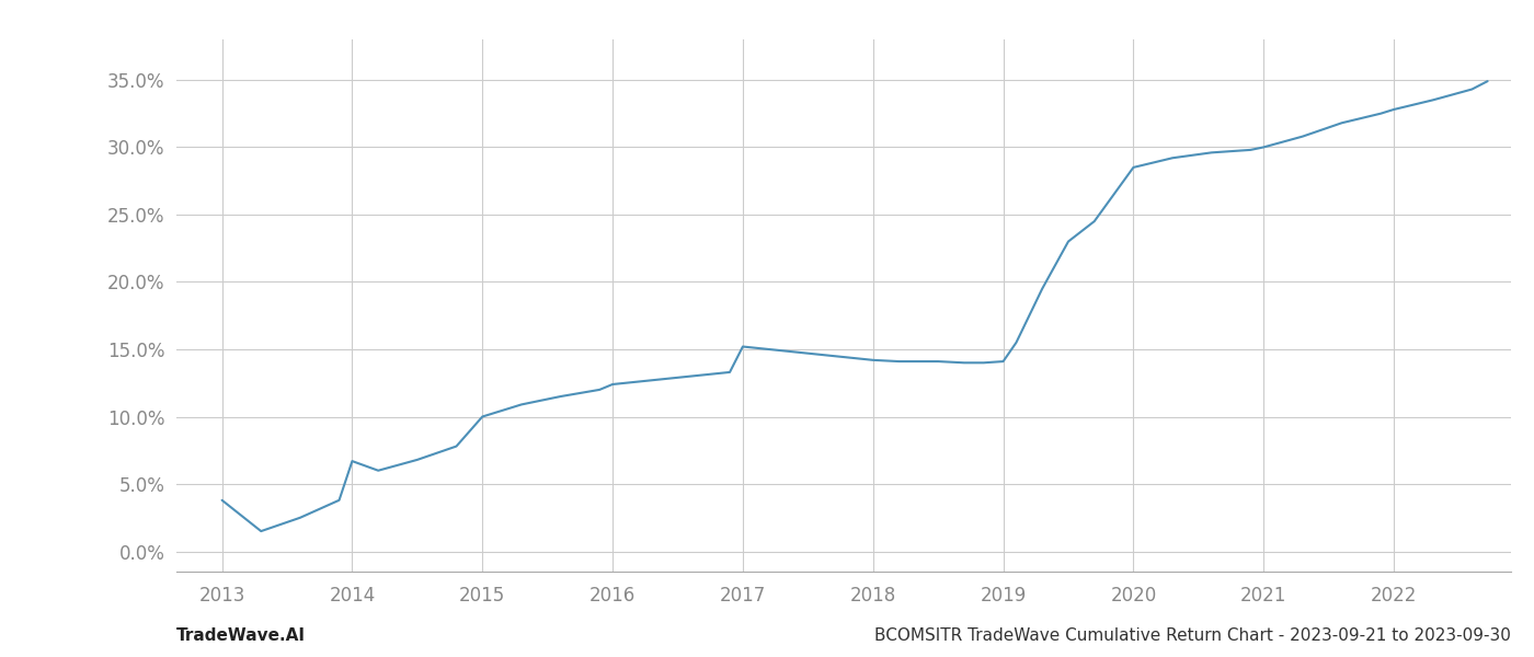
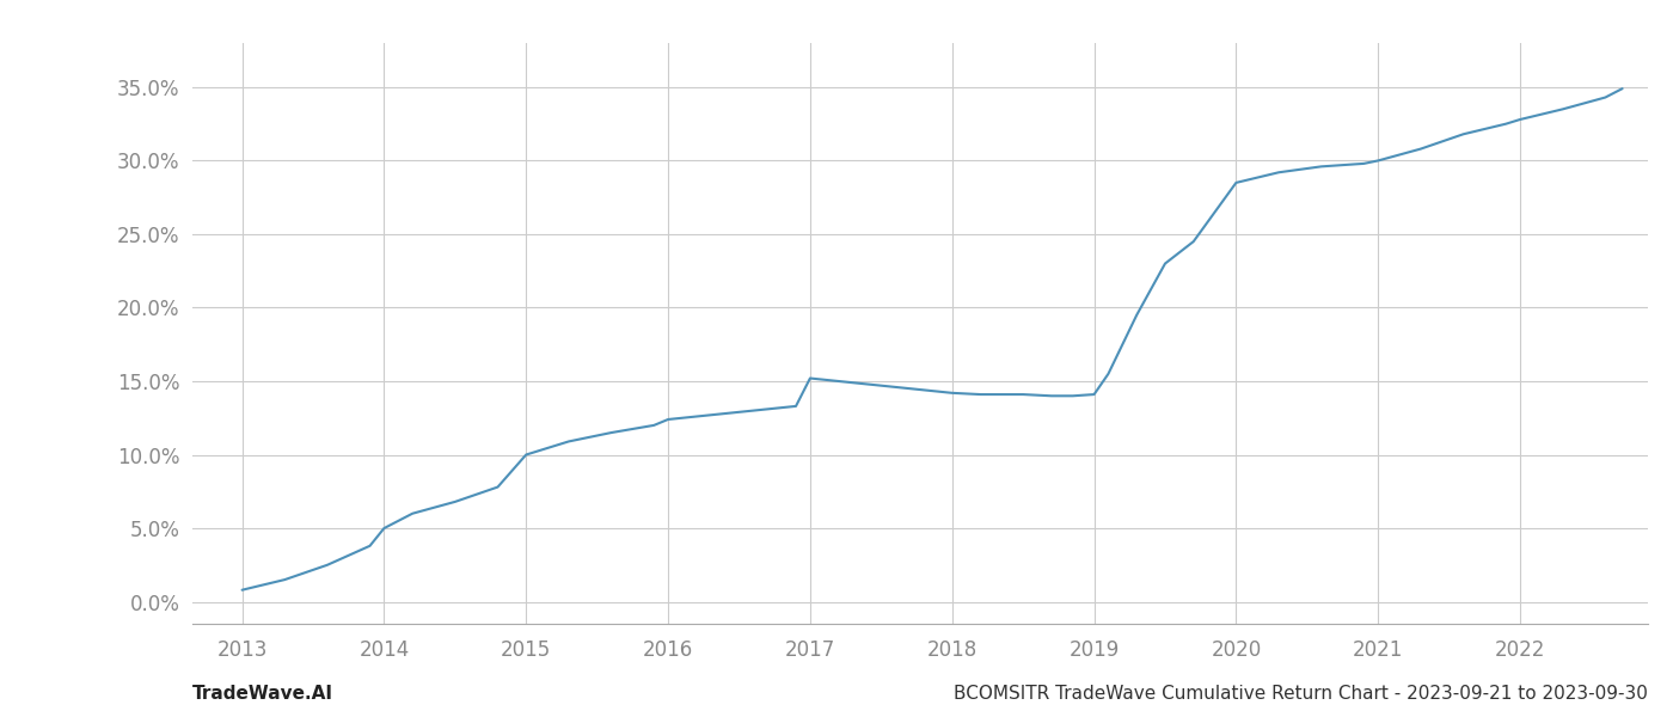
2013: 3.8% -> 0.8%
2014: 6.7% -> 5.0%
